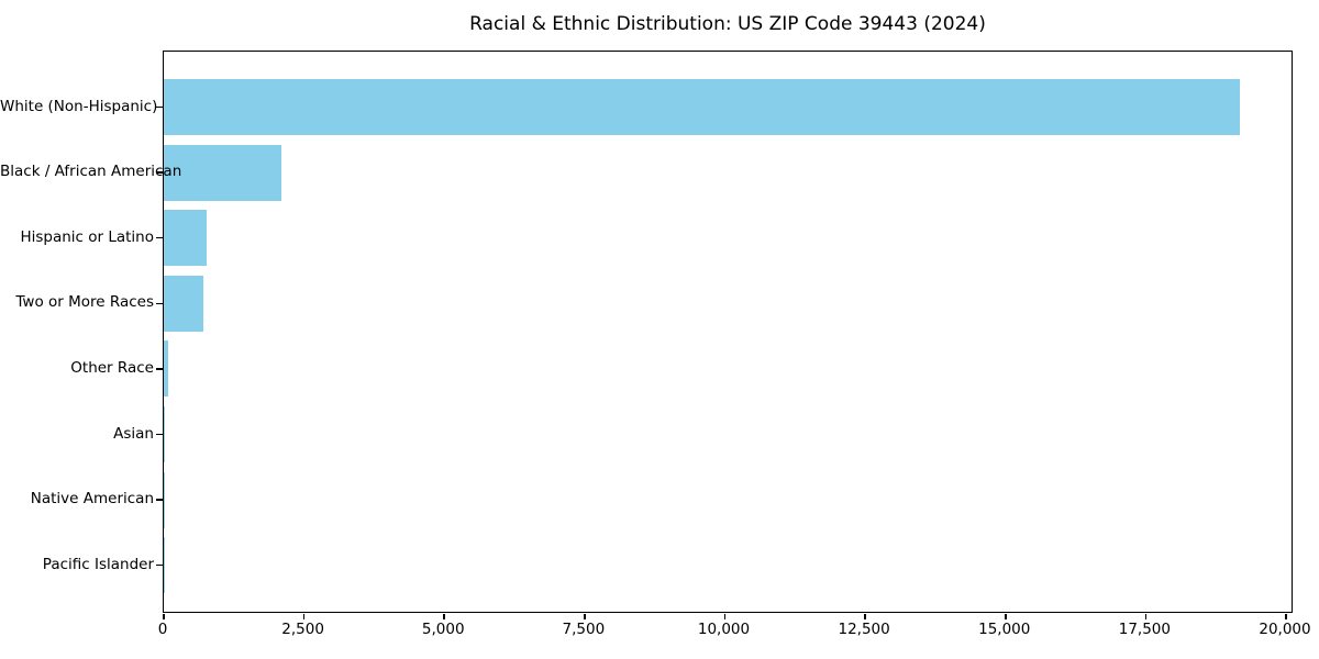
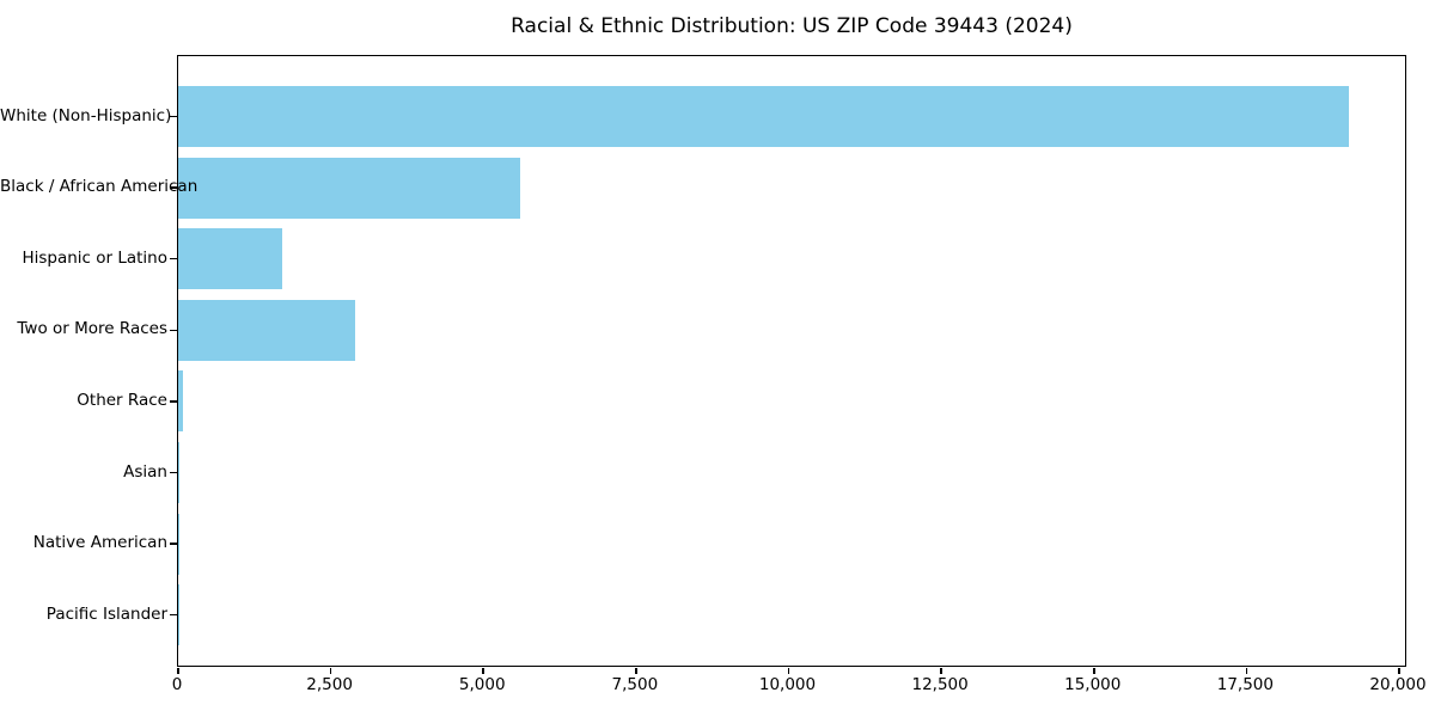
Black / African American: 2100 -> 5600
Hispanic or Latino: 800 -> 1700
Two or More Races: 700 -> 2900
